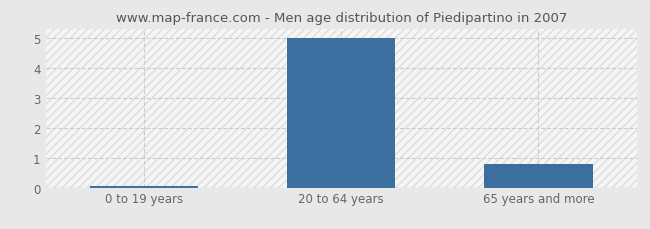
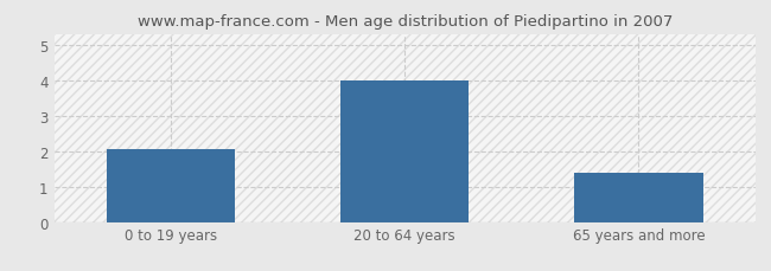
0 to 19 years: 0.05 -> 2.05
20 to 64 years: 5.00 -> 4.00
65 years and more: 0.80 -> 1.40
